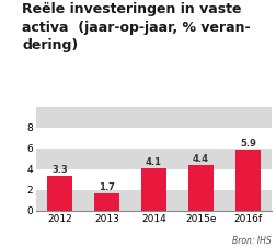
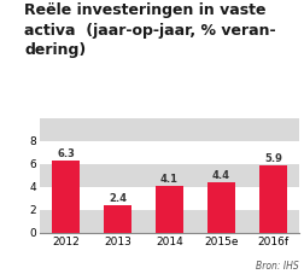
2012: 3.3 -> 6.3
2013: 1.7 -> 2.4
